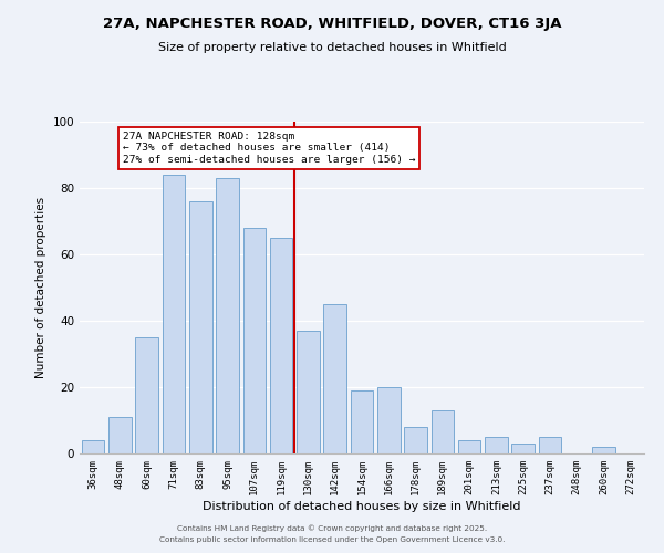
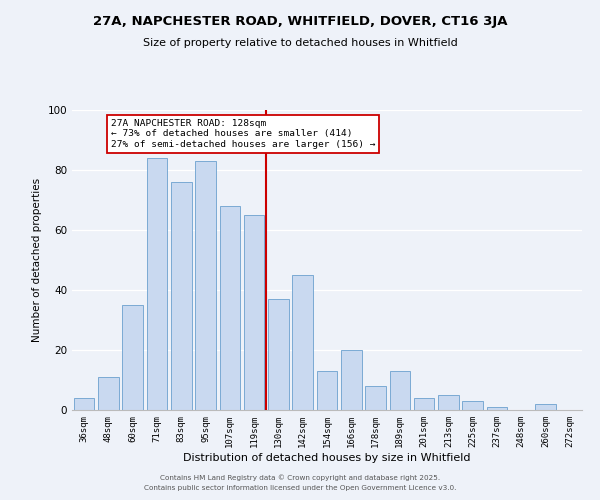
154sqm: 19 -> 13
237sqm: 5 -> 1
